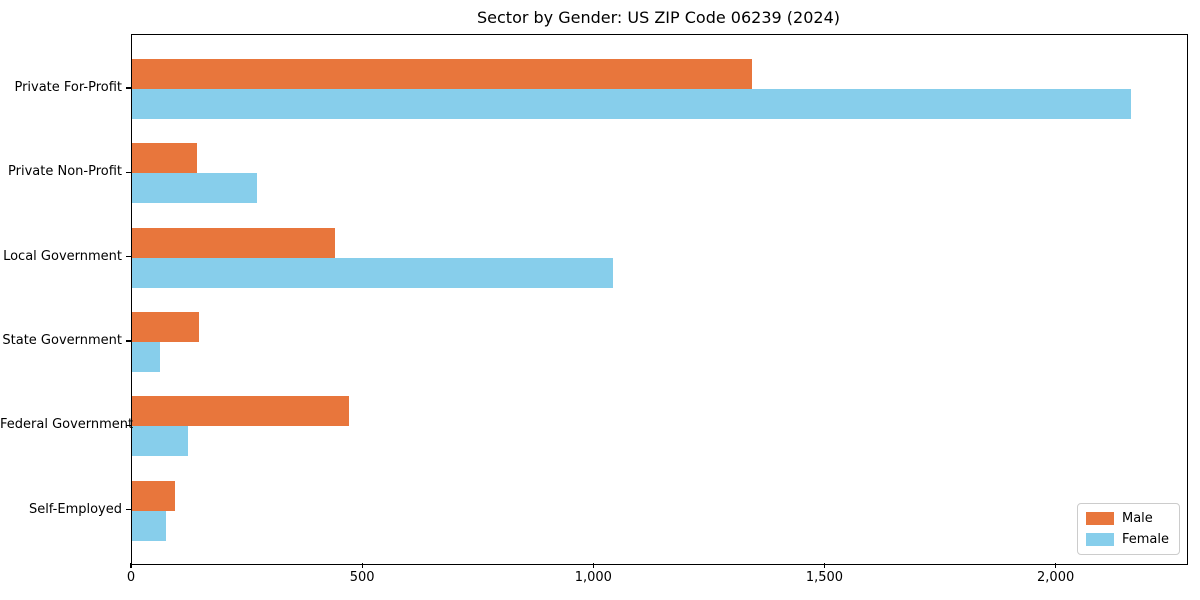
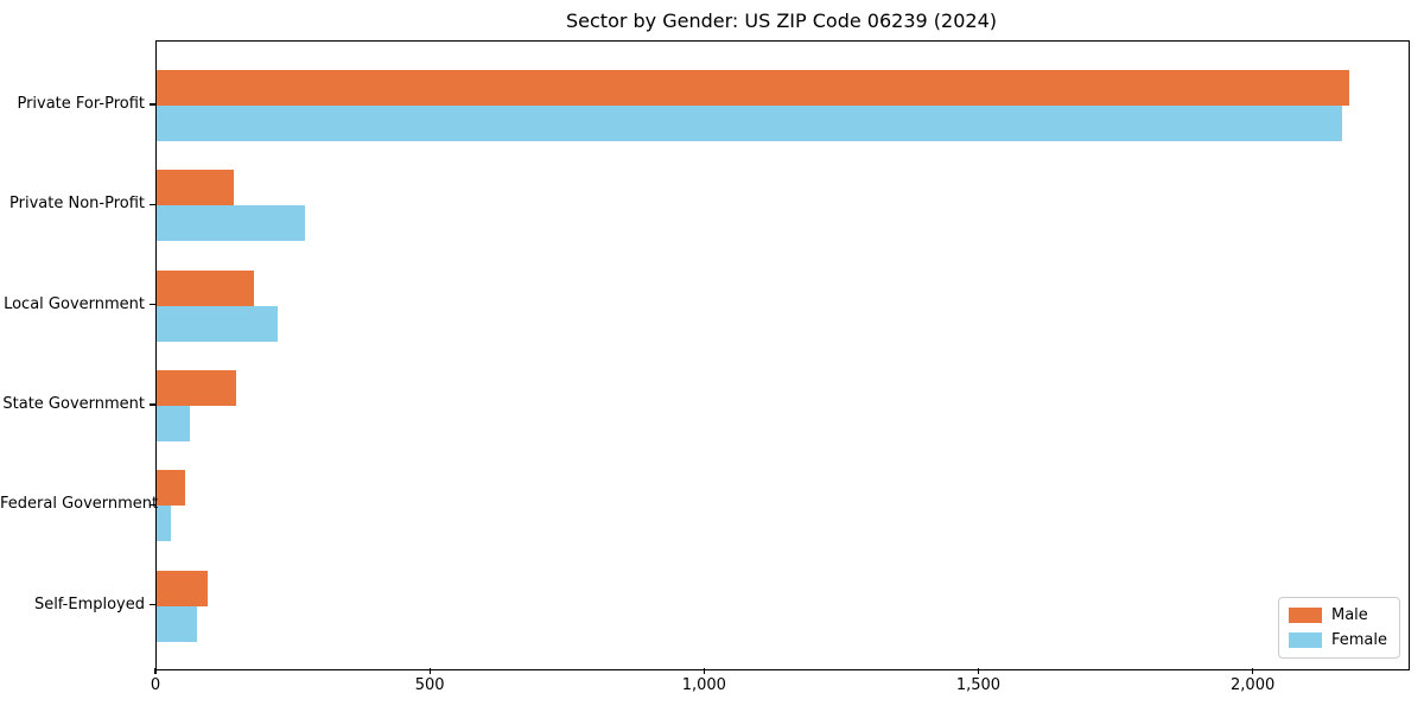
Male/Private For-Profit: 1340 -> 2170
Male/Local Government: 440 -> 180
Female/Local Government: 1040 -> 220
Male/Federal Government: 470 -> 50
Female/Federal Government: 120 -> 30
